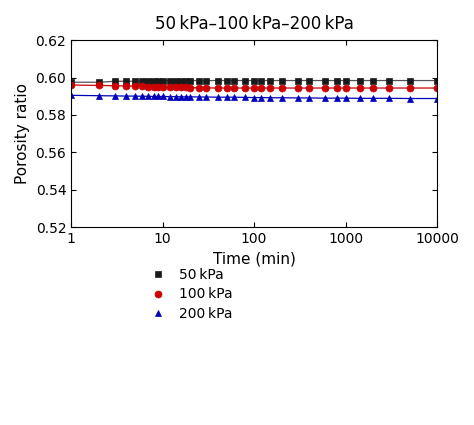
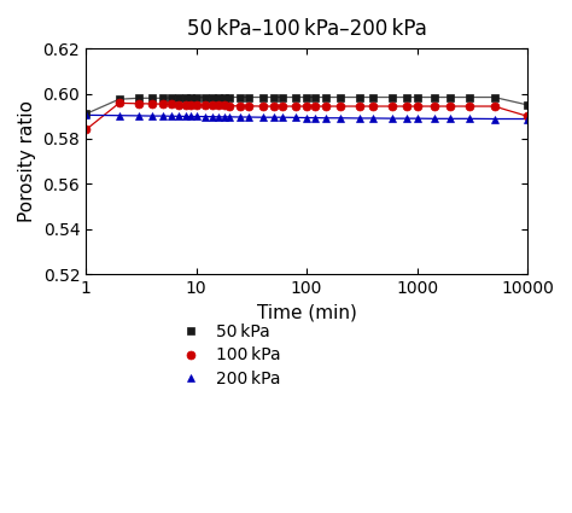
50 kPa/1: 0.598 -> 0.591
100 kPa/1: 0.596 -> 0.584
50 kPa/10000: 0.598 -> 0.595
100 kPa/10000: 0.594 -> 0.590
